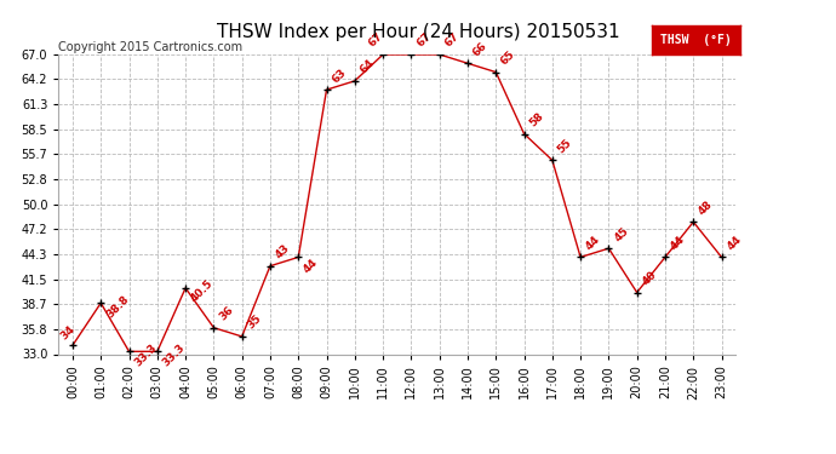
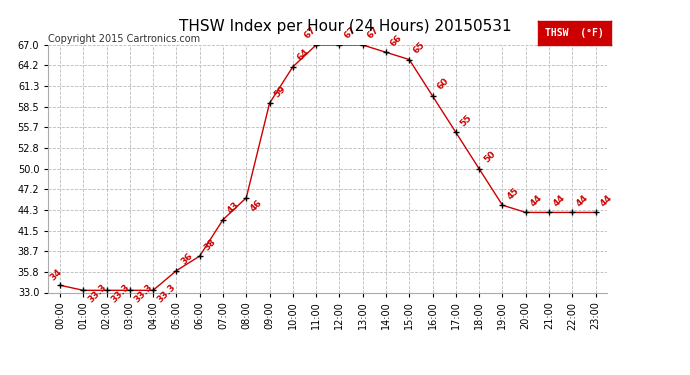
01:00: 38.8 -> 33.3
04:00: 40.5 -> 33.3
06:00: 35 -> 38
08:00: 44 -> 46
09:00: 63 -> 59
16:00: 58 -> 60
18:00: 44 -> 50
20:00: 40 -> 44
22:00: 48 -> 44
